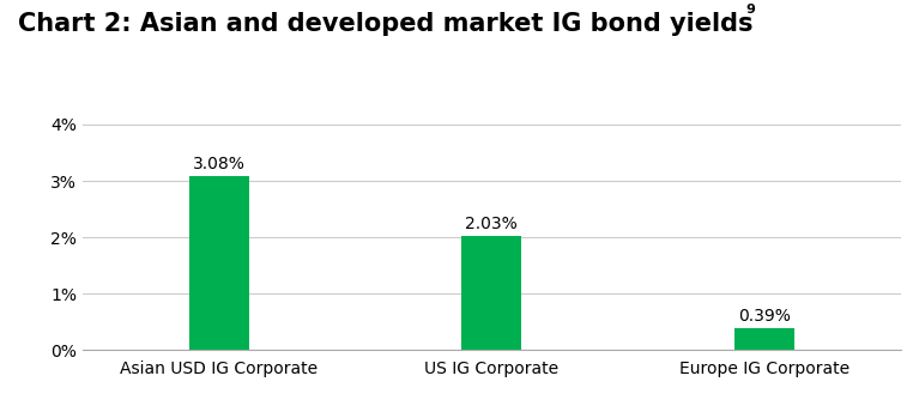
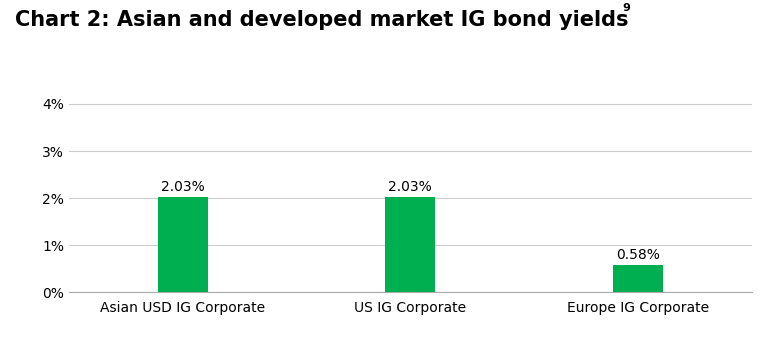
Asian USD IG Corporate: 3.08% -> 2.03%
Europe IG Corporate: 0.39% -> 0.58%
